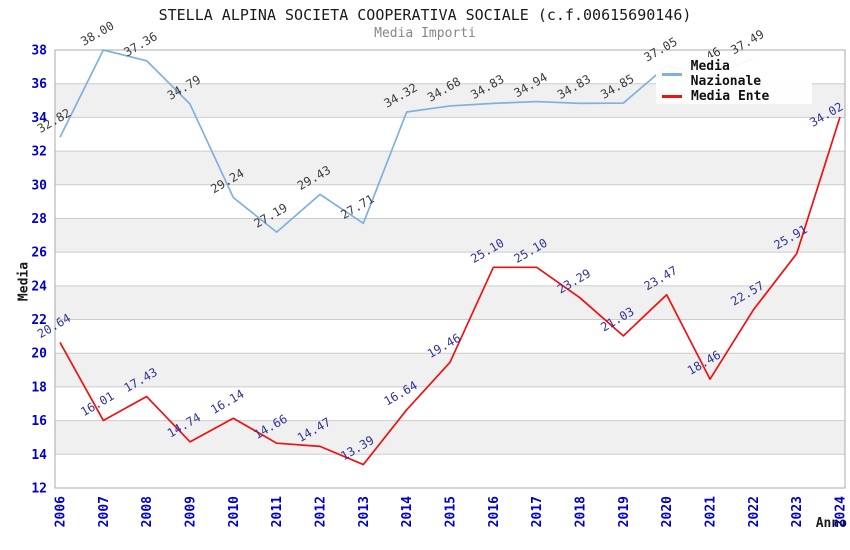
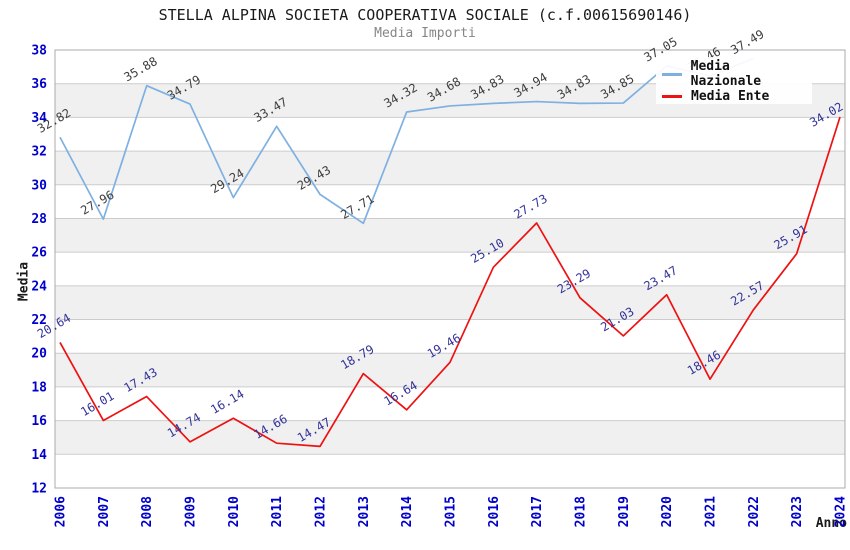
Media Nazionale/2007: 38.00 -> 27.96
Media Nazionale/2008: 37.36 -> 35.88
Media Nazionale/2011: 27.19 -> 33.47
Media Ente/2013: 13.39 -> 18.79
Media Ente/2017: 25.10 -> 27.73
